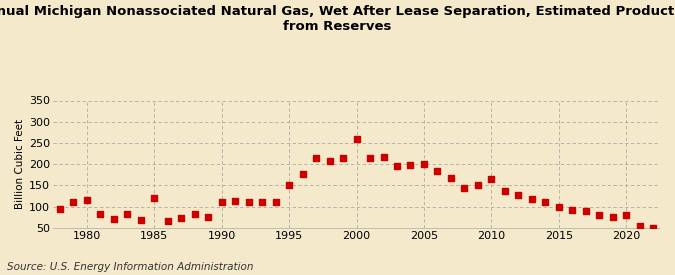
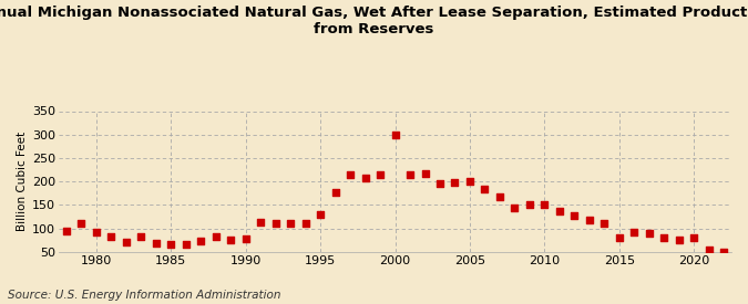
1980: 115 -> 93
1985: 120 -> 67
1990: 110 -> 78
1995: 150 -> 130
2000: 260 -> 300
2010: 165 -> 152
2015: 100 -> 80
